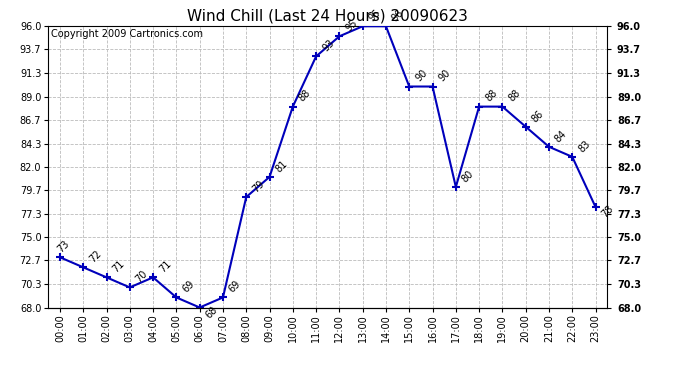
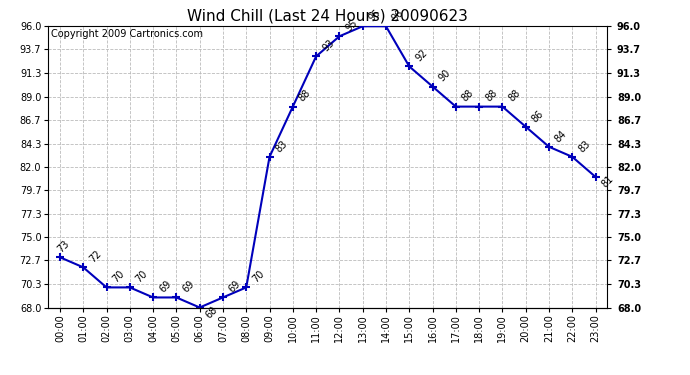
02:00: 71 -> 70
04:00: 71 -> 69
08:00: 79 -> 70
09:00: 81 -> 83
15:00: 90 -> 92
17:00: 80 -> 88
23:00: 78 -> 81
